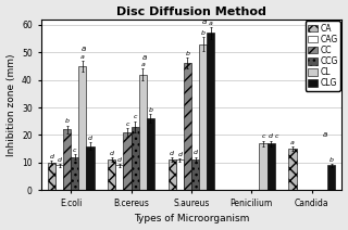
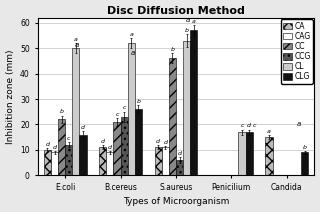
CL/E.coli: 45 -> 50
CL/B.cereus: 42 -> 52
CCG/S.aureus: 11 -> 6
